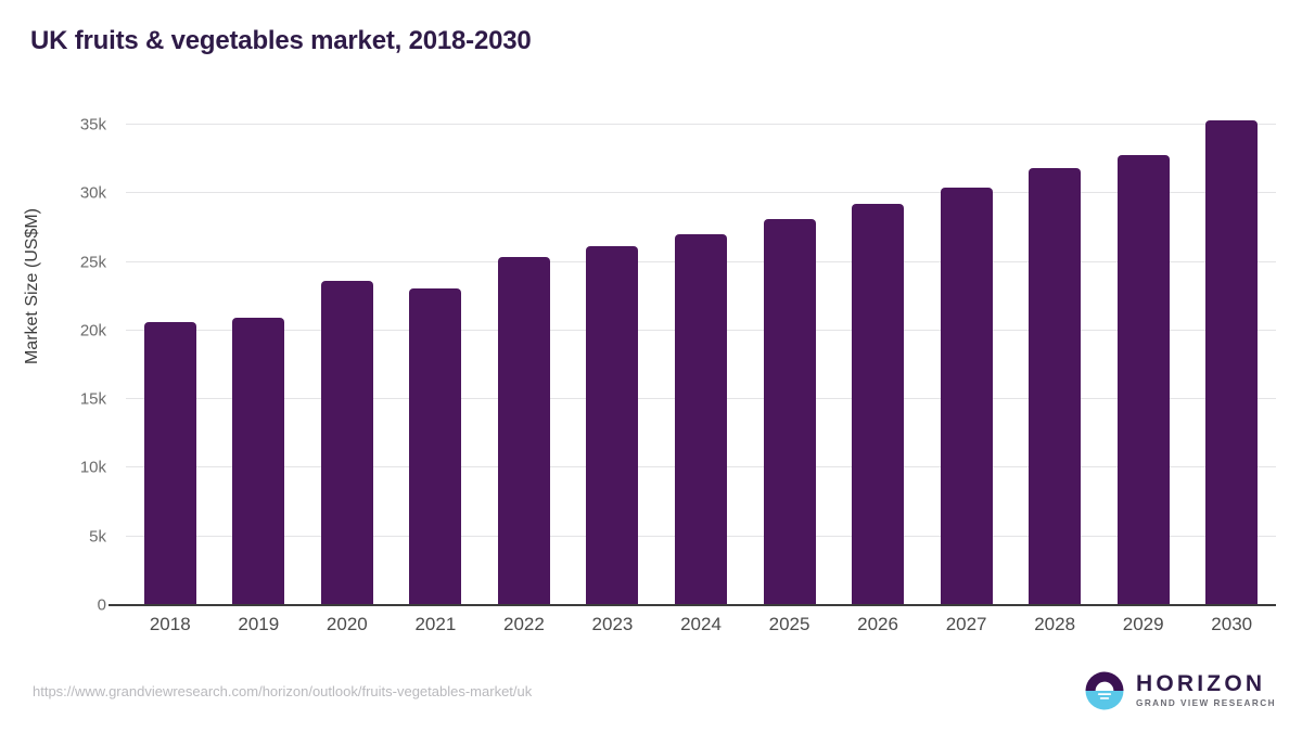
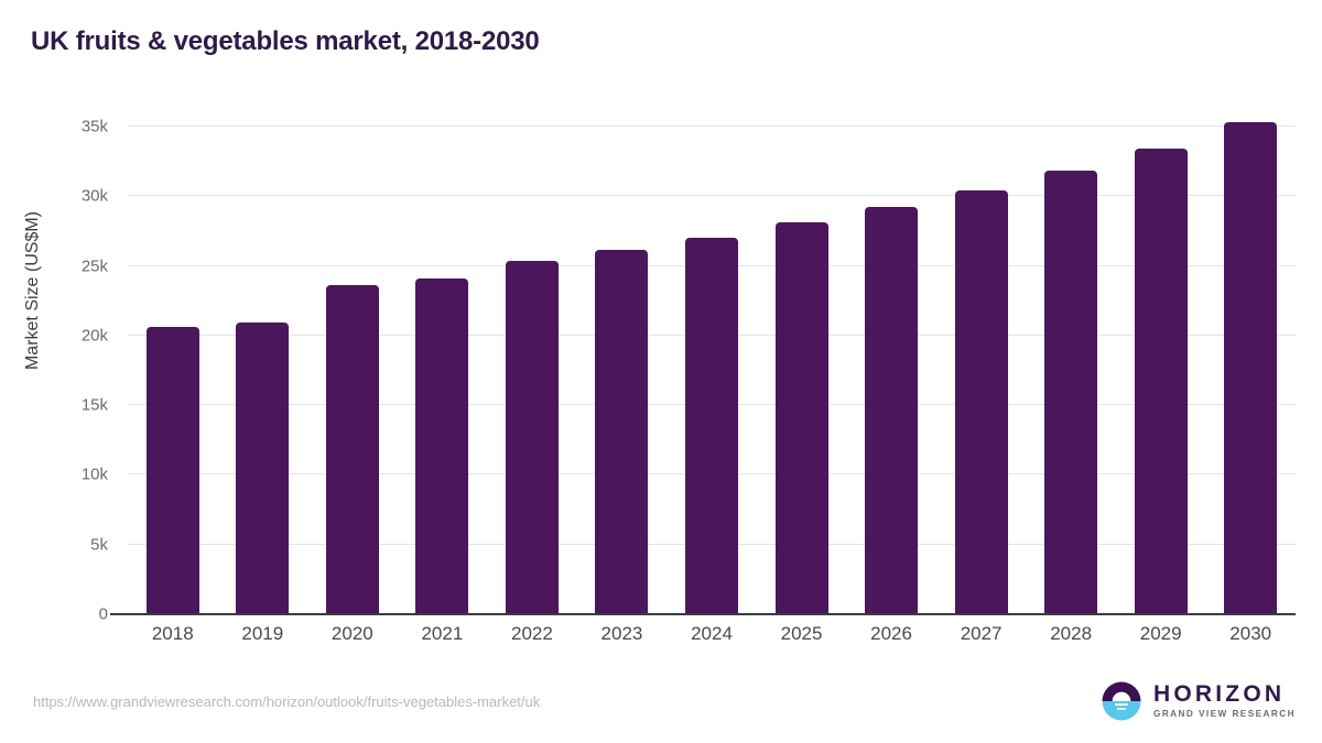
2021: 23.1k -> 24.1k
2029: 32.8k -> 33.4k
